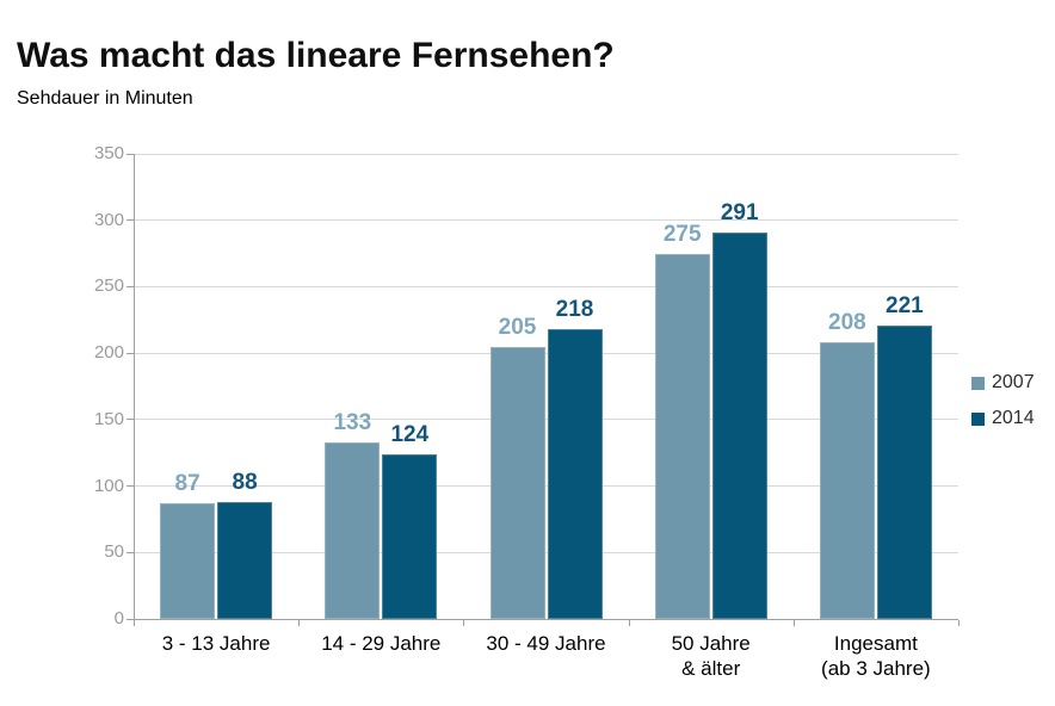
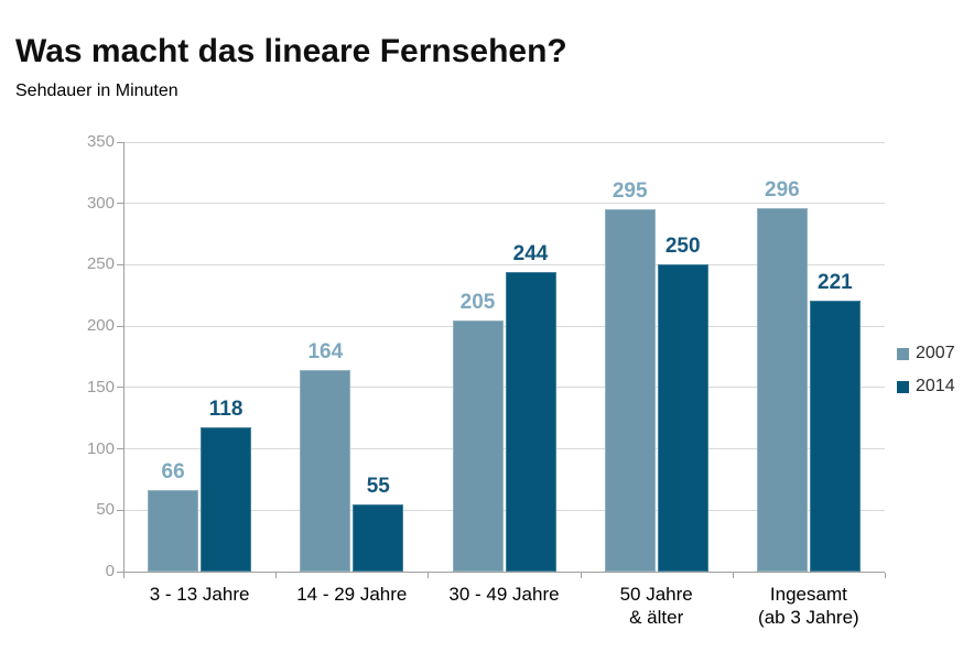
2007/3 - 13 Jahre: 87 -> 66
2014/3 - 13 Jahre: 88 -> 118
2007/14 - 29 Jahre: 133 -> 164
2014/14 - 29 Jahre: 124 -> 55
2014/30 - 49 Jahre: 218 -> 244
2007/50 Jahre & älter: 275 -> 295
2014/50 Jahre & älter: 291 -> 250
2007/Ingesamt (ab 3 Jahre): 208 -> 296
